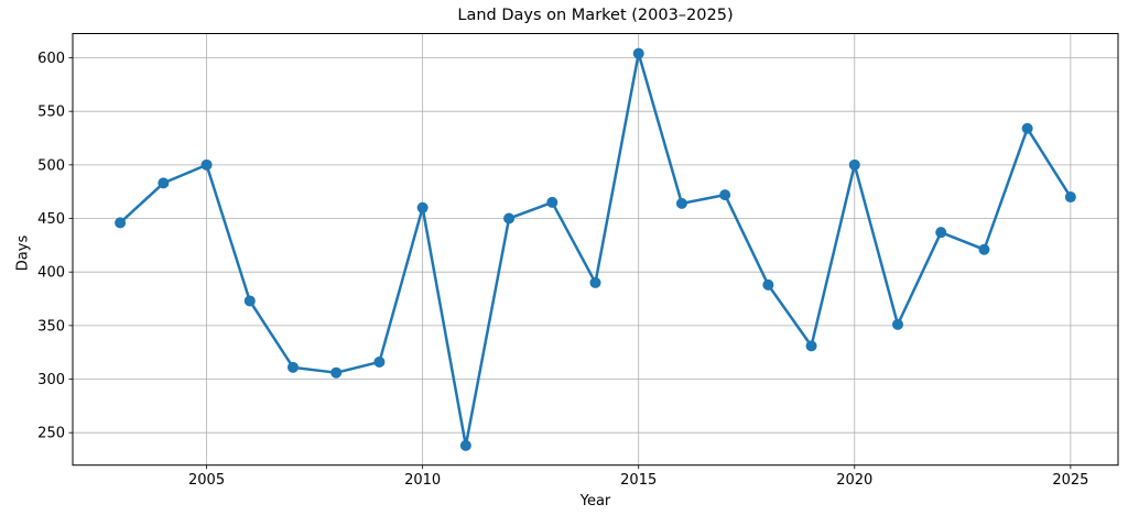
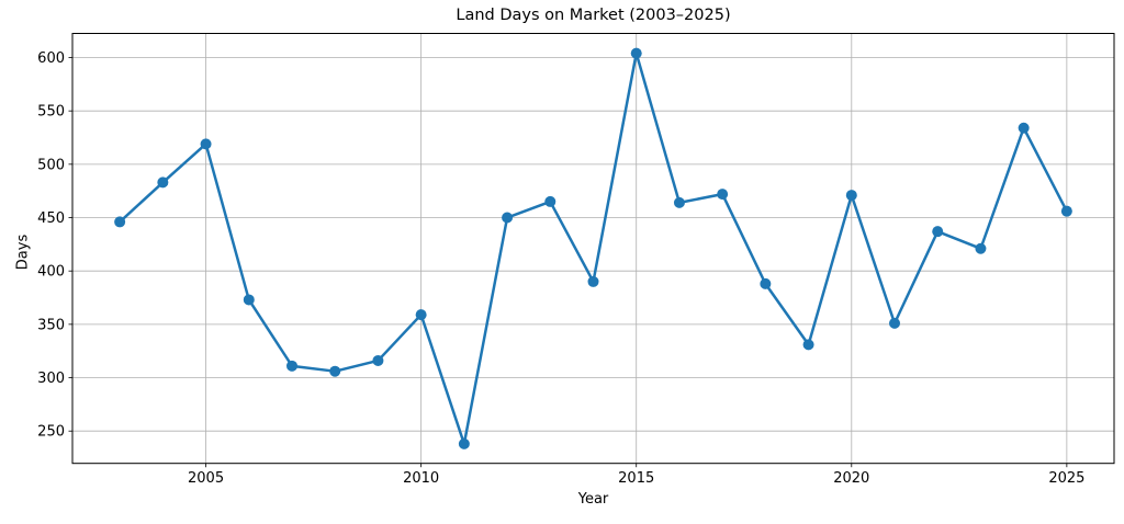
2005: 500 -> 520
2010: 460 -> 360
2020: 500 -> 470
2025: 470 -> 460
